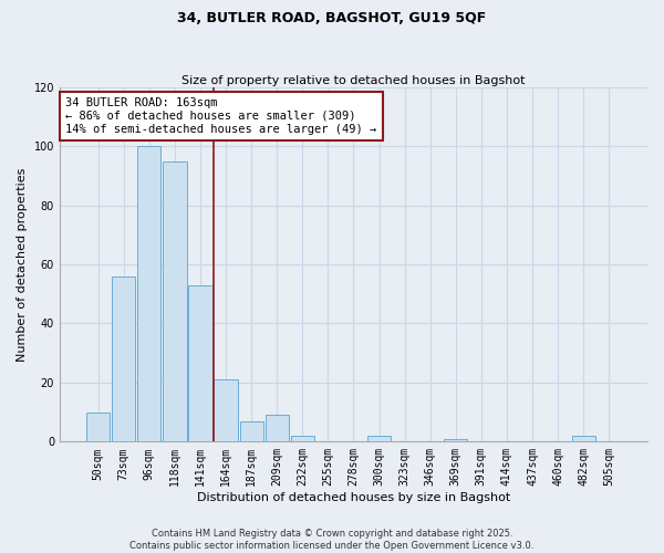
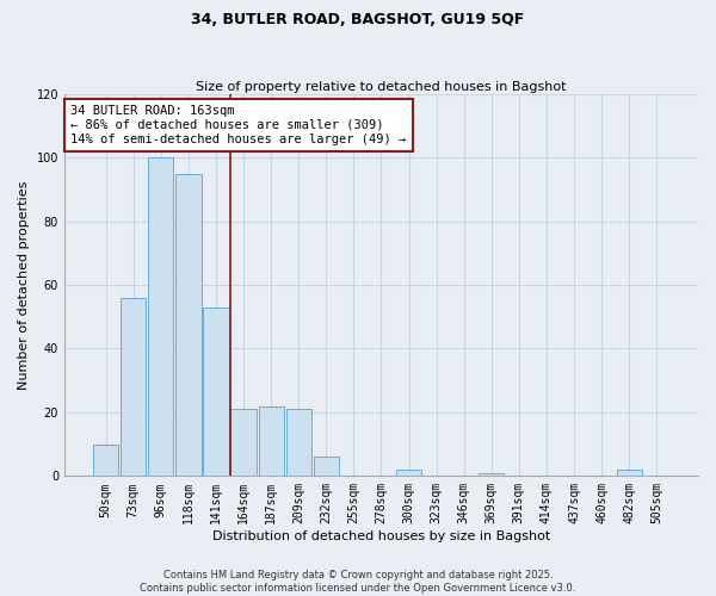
187sqm: 7 -> 22
209sqm: 9 -> 21
232sqm: 2 -> 6
